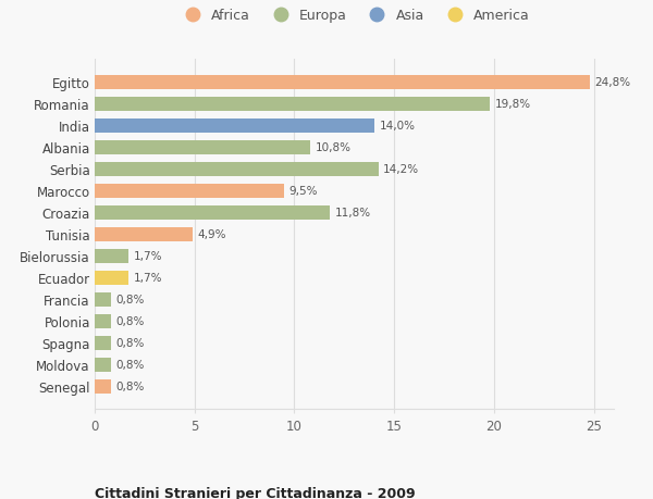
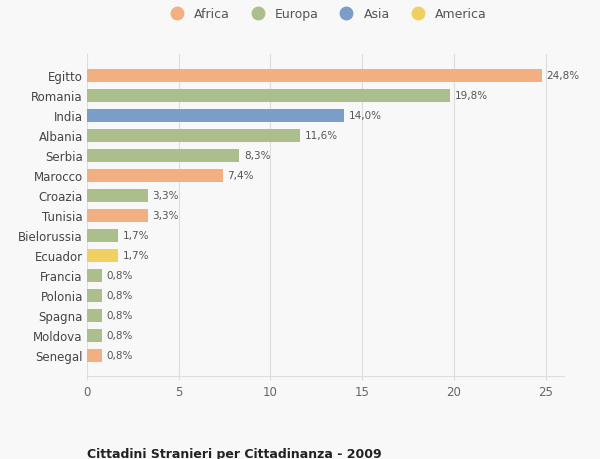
Albania: 10,8% -> 11,6%
Serbia: 14,2% -> 8,3%
Marocco: 9,5% -> 7,4%
Croazia: 11,8% -> 3,3%
Tunisia: 4,9% -> 3,3%
